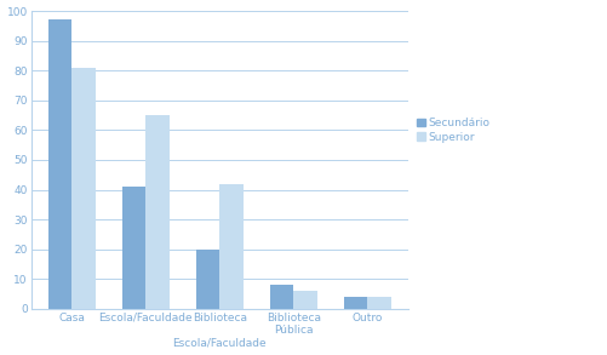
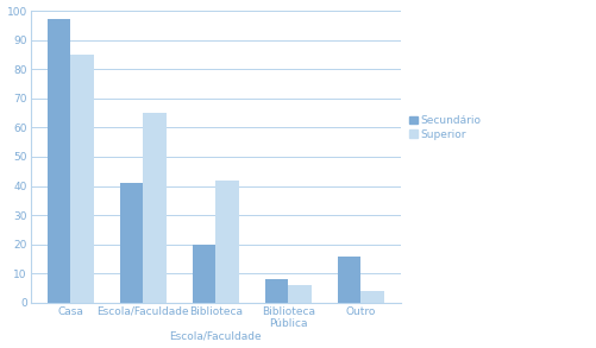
Superior/Casa: 81 -> 85
Secundário/Outro: 4 -> 16
